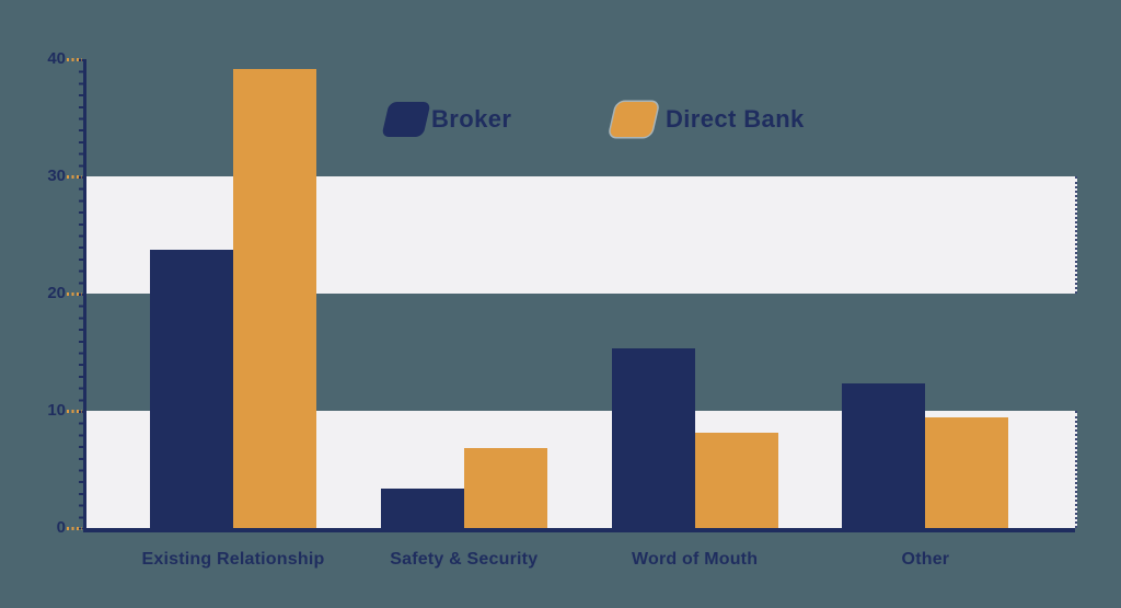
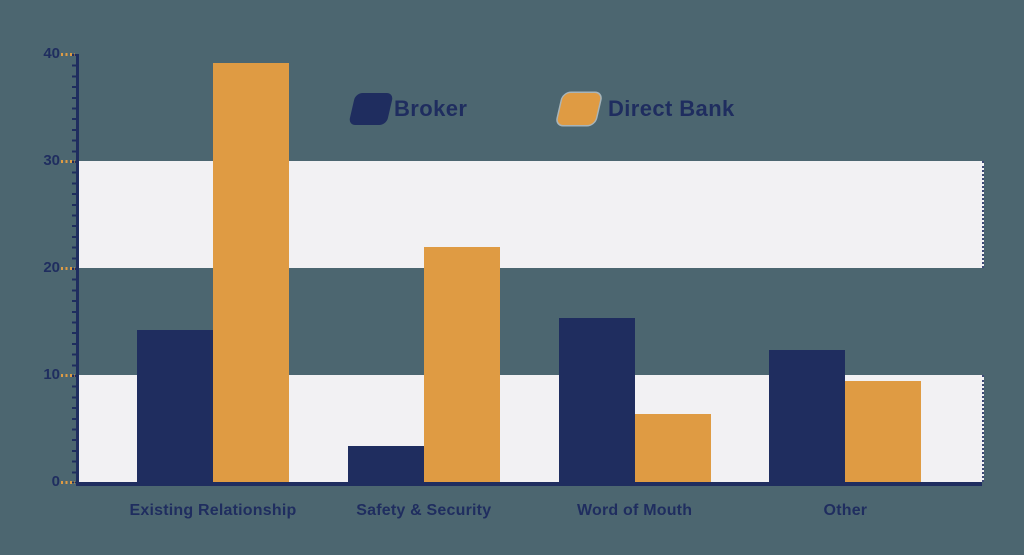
Broker/Existing Relationship: 23.7 -> 14.2
Direct Bank/Safety & Security: 6.8 -> 22.0
Direct Bank/Word of Mouth: 8.1 -> 6.4
